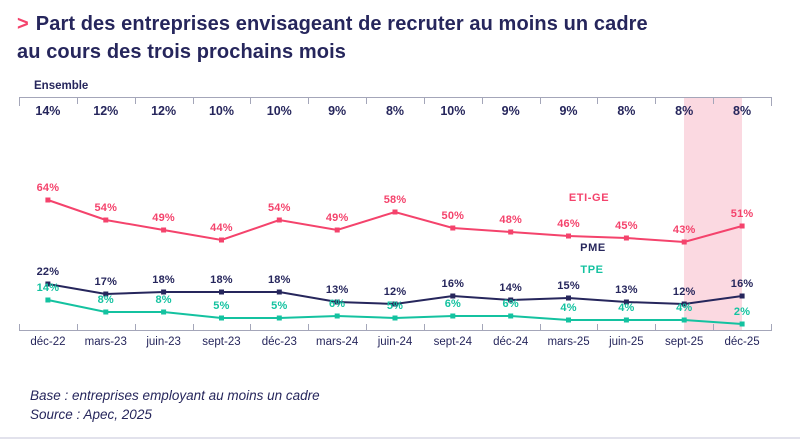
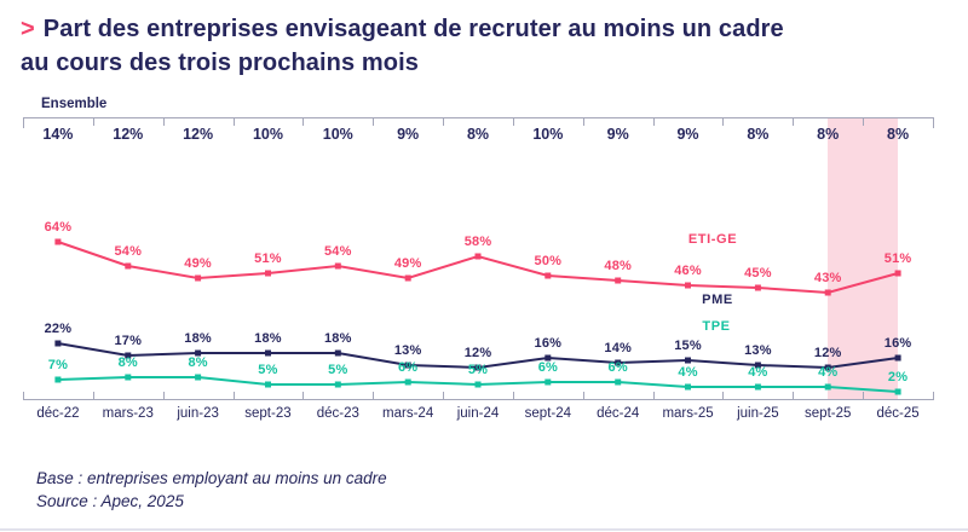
TPE/déc-22: 14% -> 7%
ETI-GE/sept-23: 44% -> 51%
